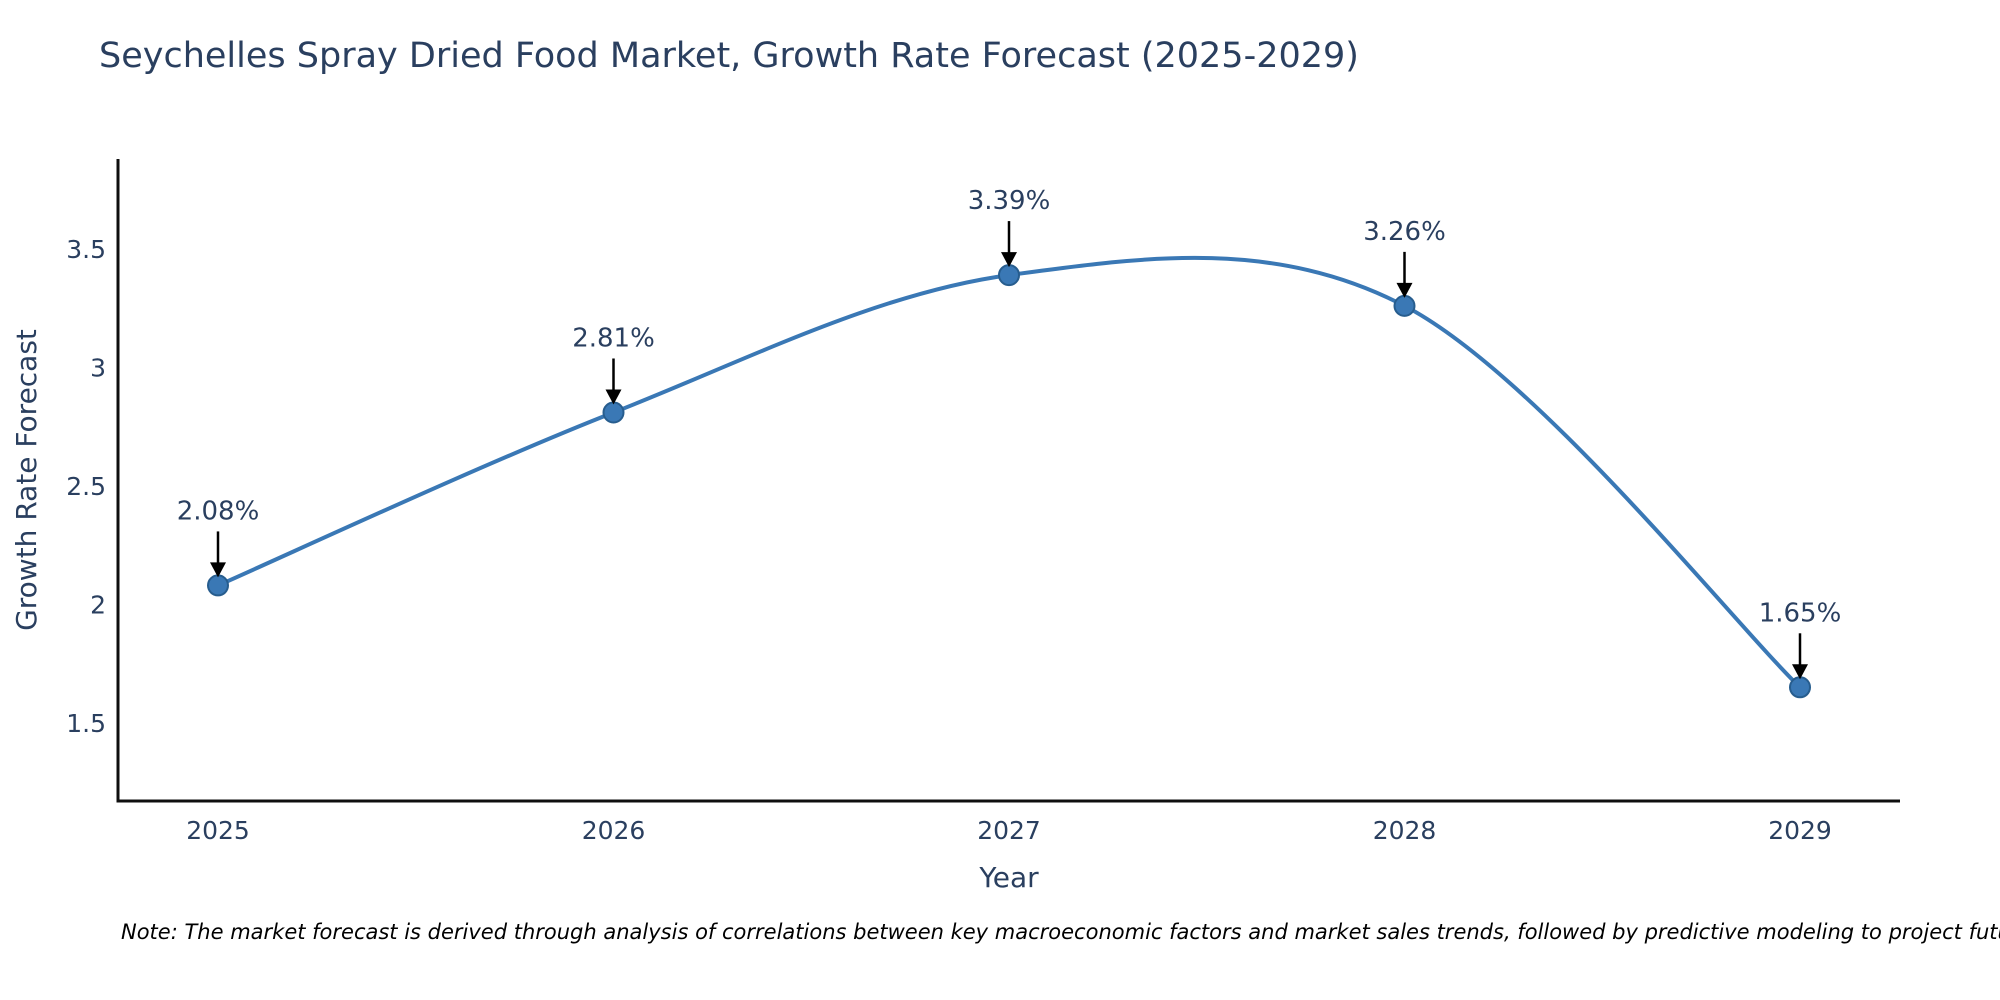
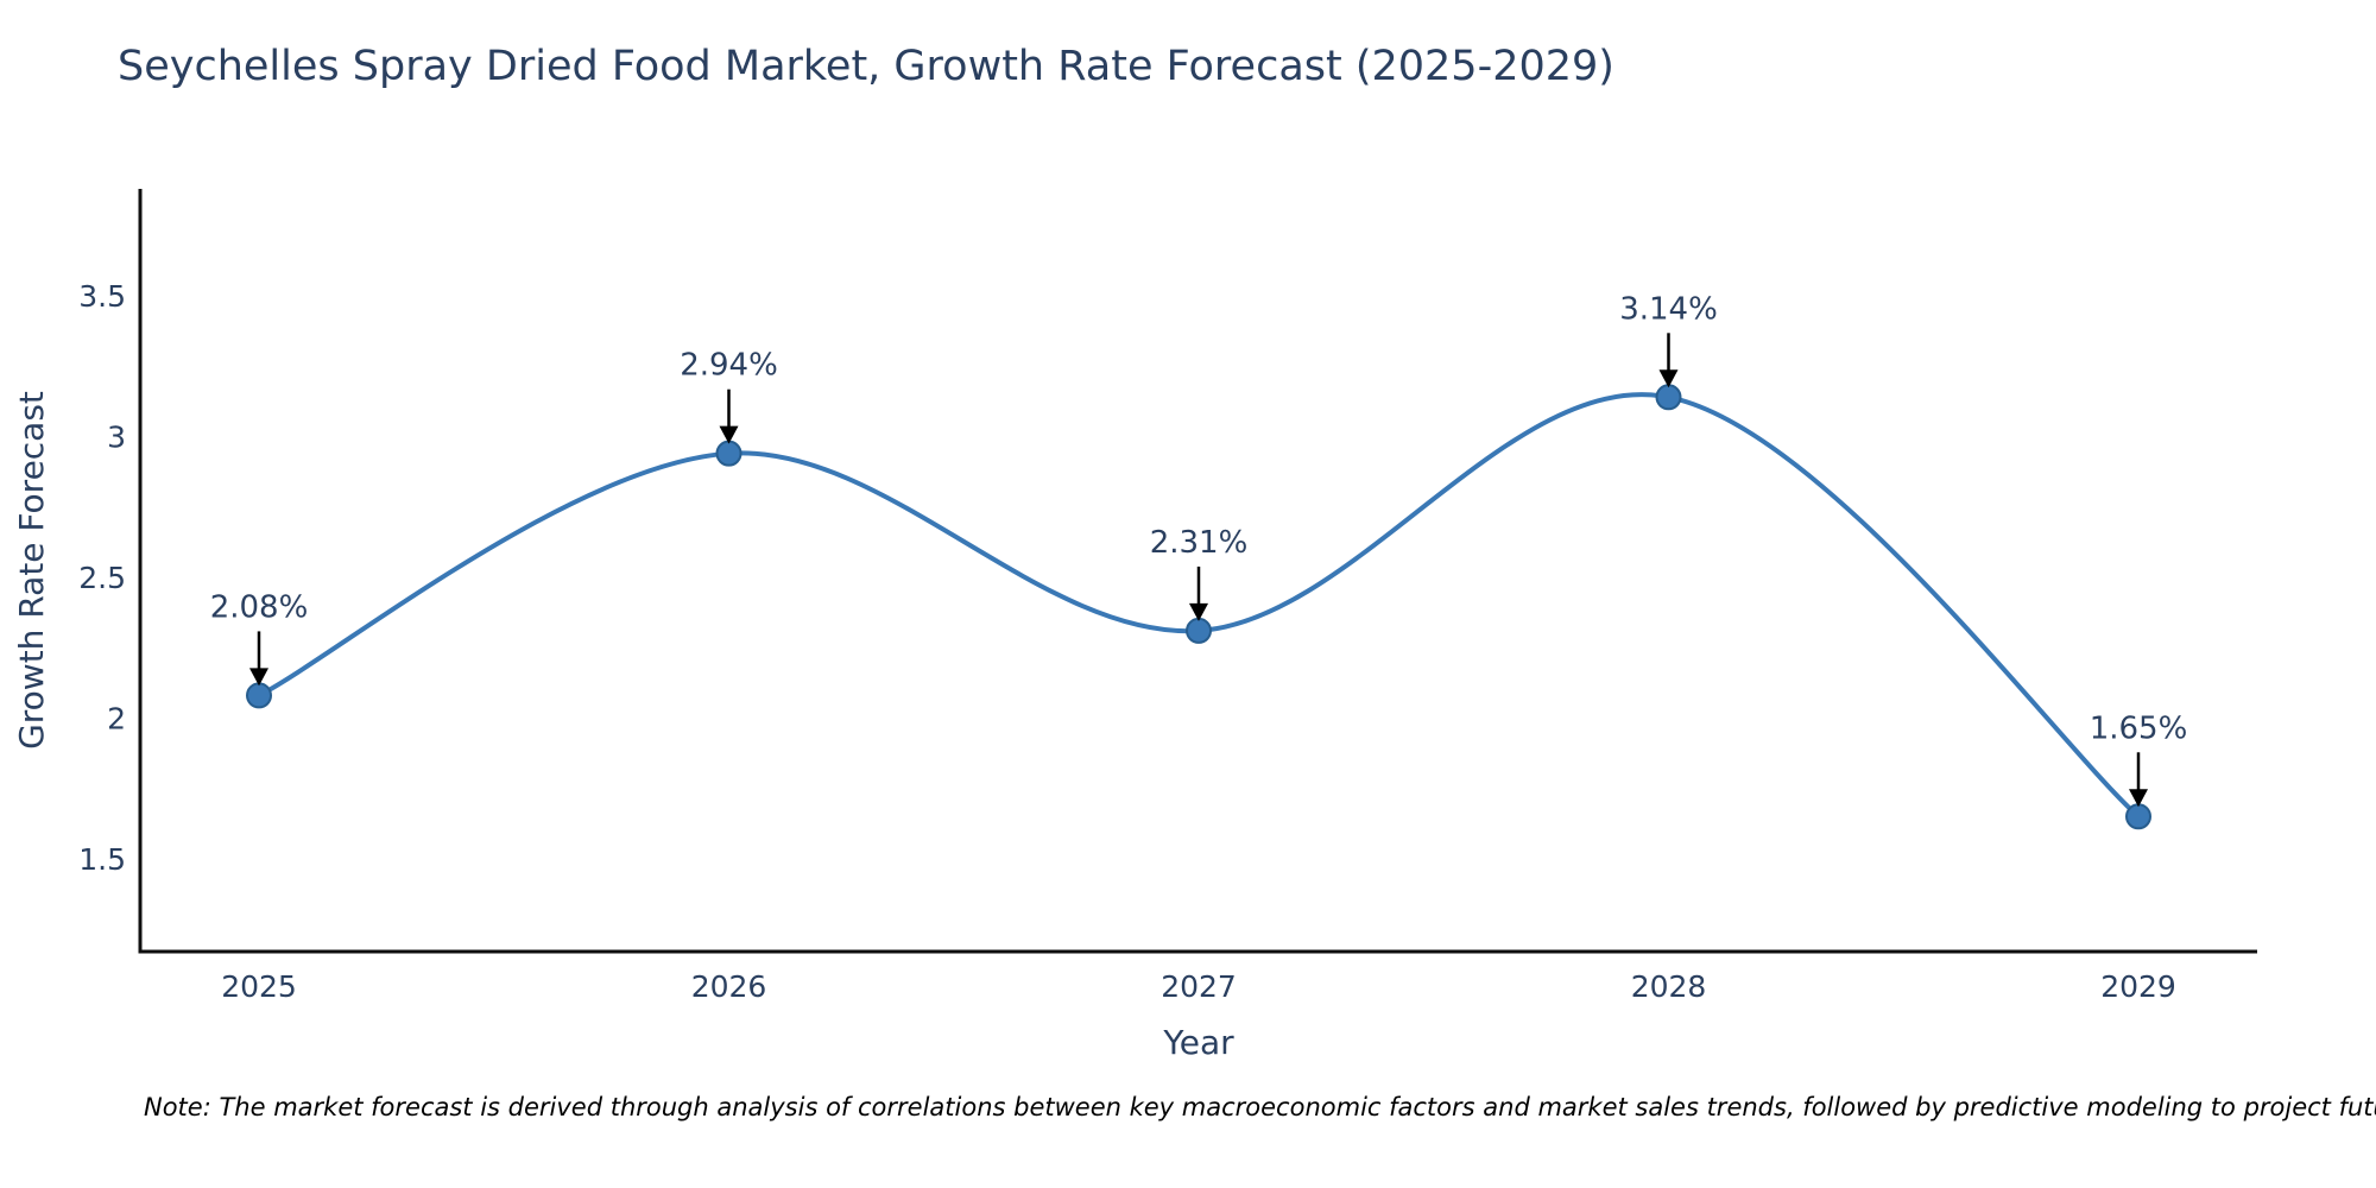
2026: 2.81% -> 2.94%
2027: 3.39% -> 2.31%
2028: 3.26% -> 3.14%
